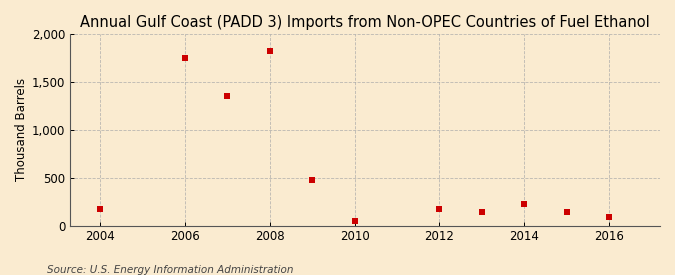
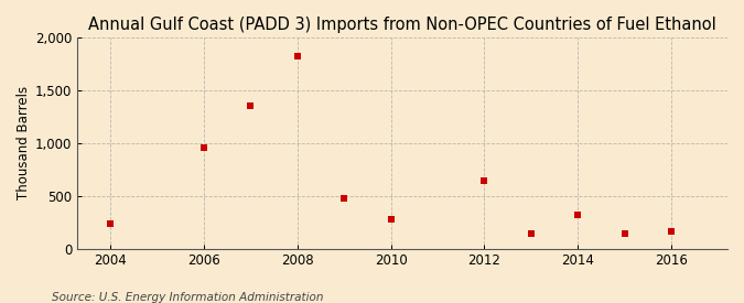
2004: 180 -> 240
2006: 1,750 -> 960
2010: 50 -> 280
2012: 180 -> 640
2014: 230 -> 320
2016: 90 -> 160
